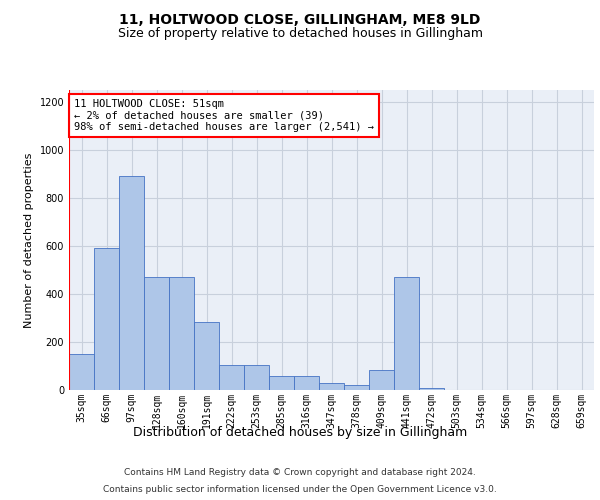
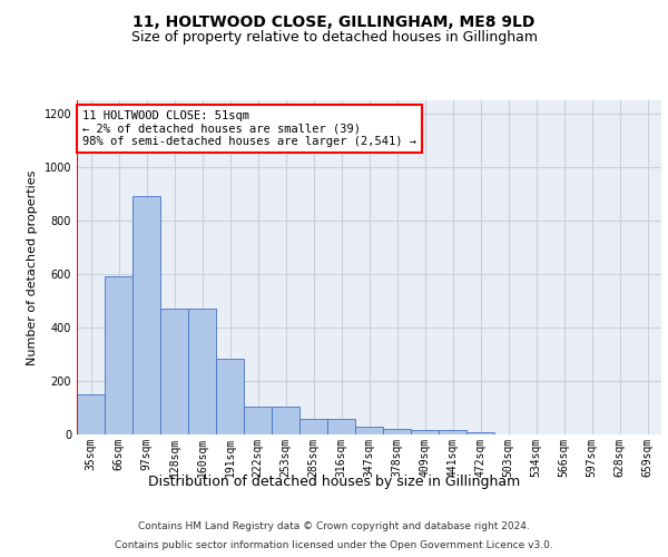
409sqm: 85 -> 15
441sqm: 470 -> 15
